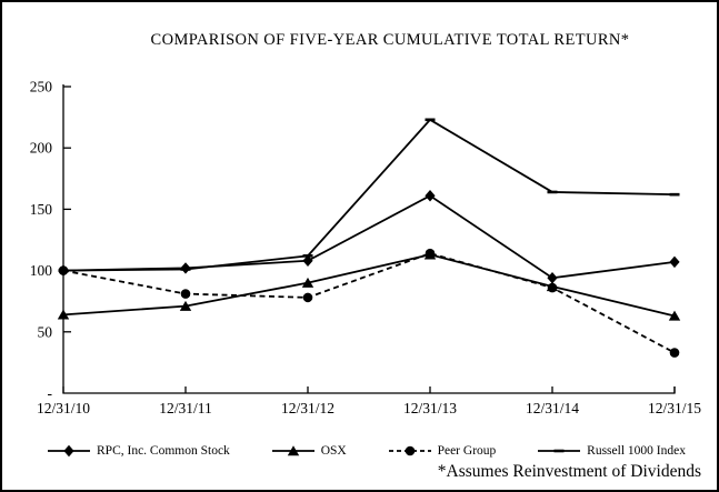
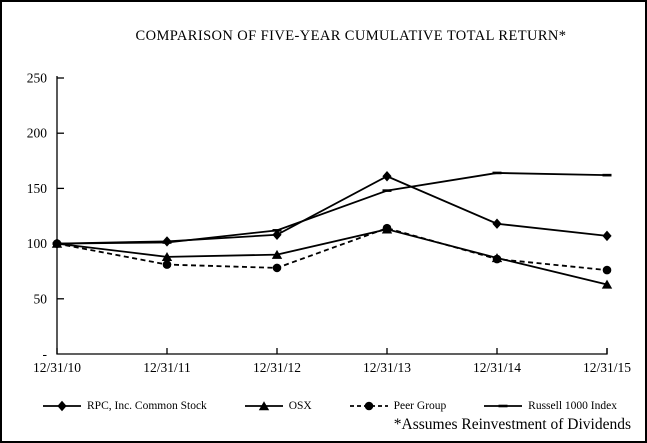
OSX/12/31/10: 64 -> 100
OSX/12/31/11: 71 -> 88
Russell 1000 Index/12/31/13: 223 -> 148
RPC, Inc. Common Stock/12/31/14: 94 -> 118
Peer Group/12/31/15: 33 -> 76
